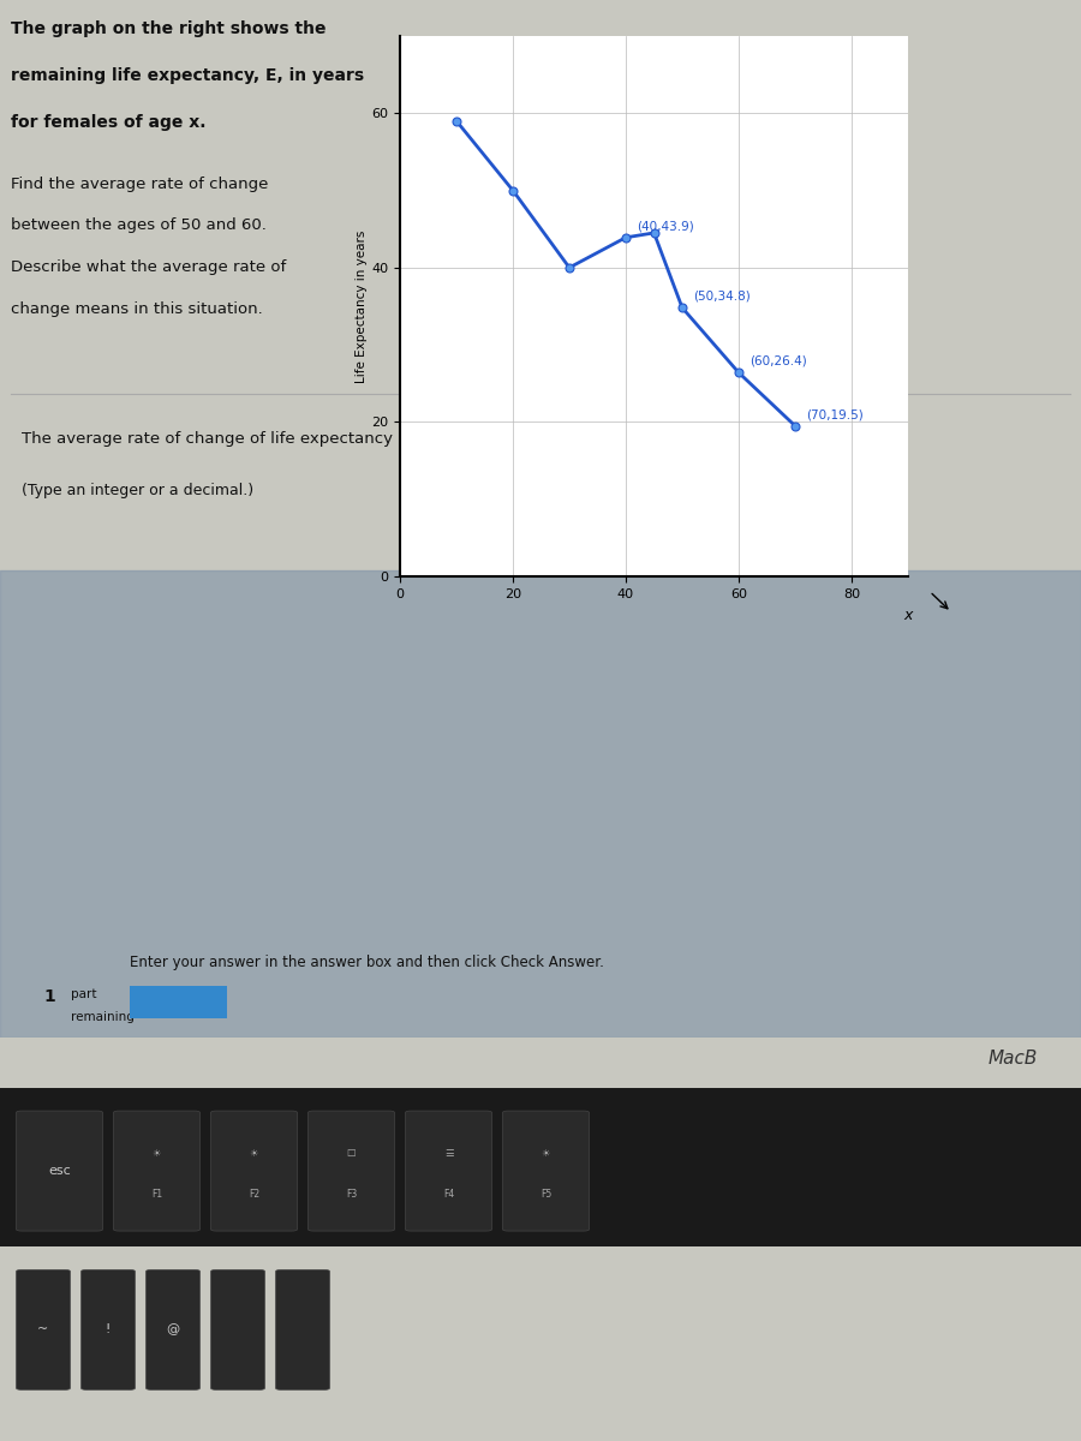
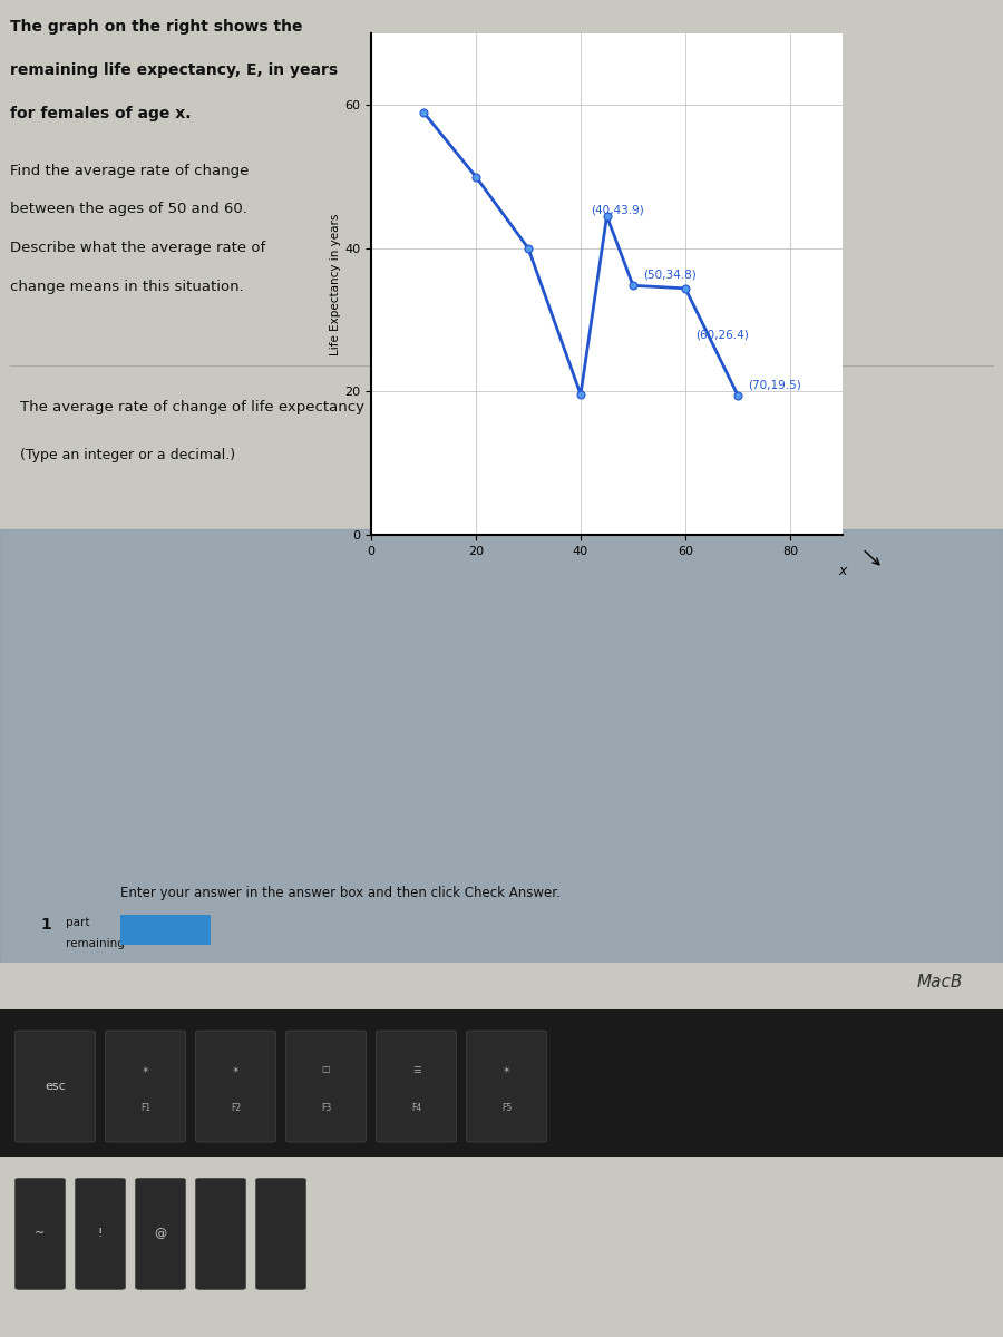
40: 43.9 -> 19.6
60: 26.4 -> 34.4
